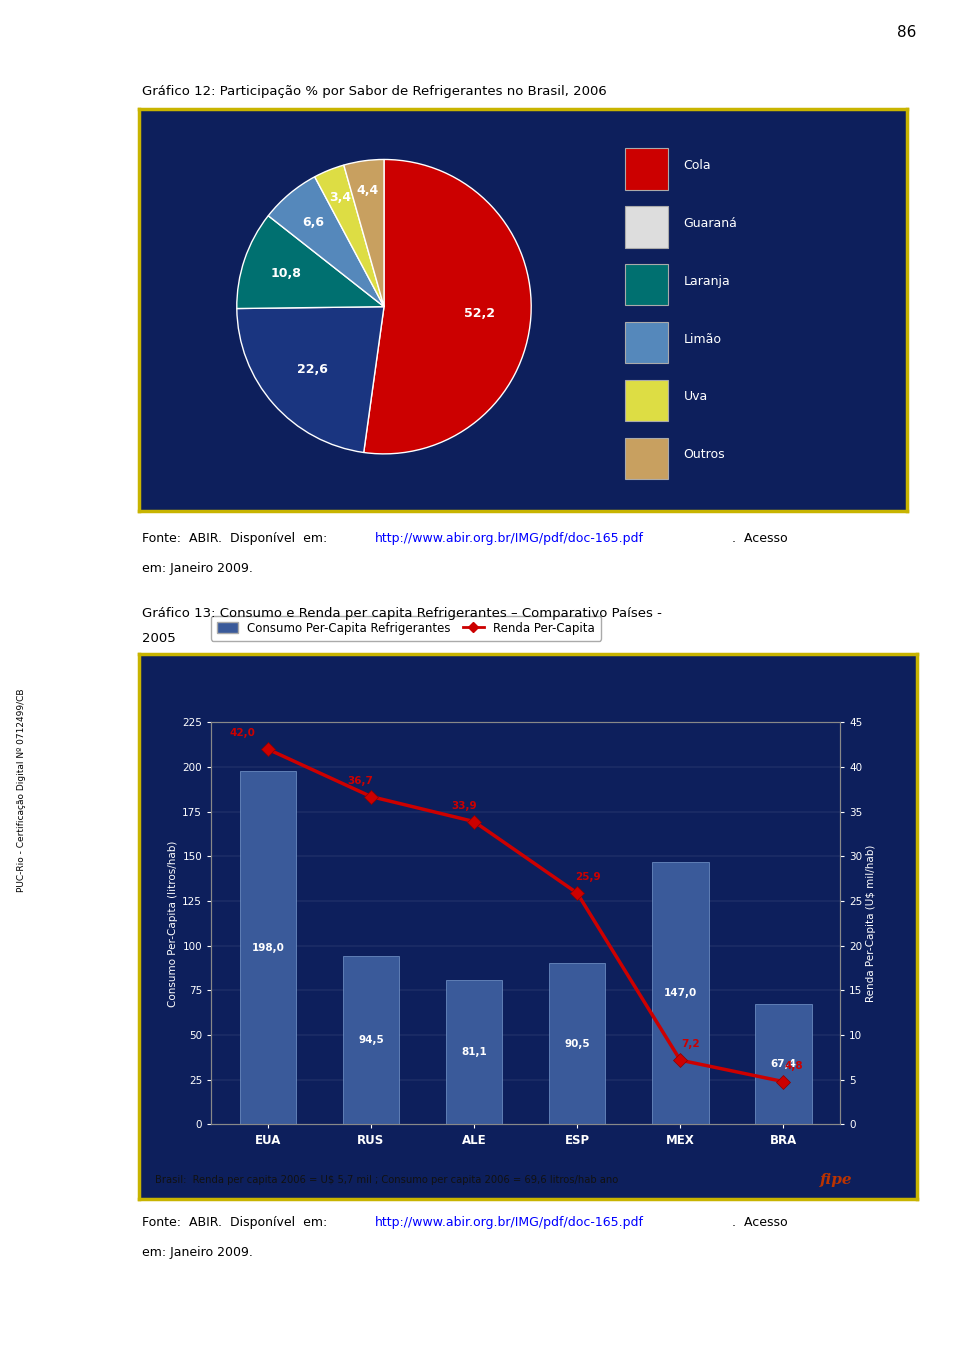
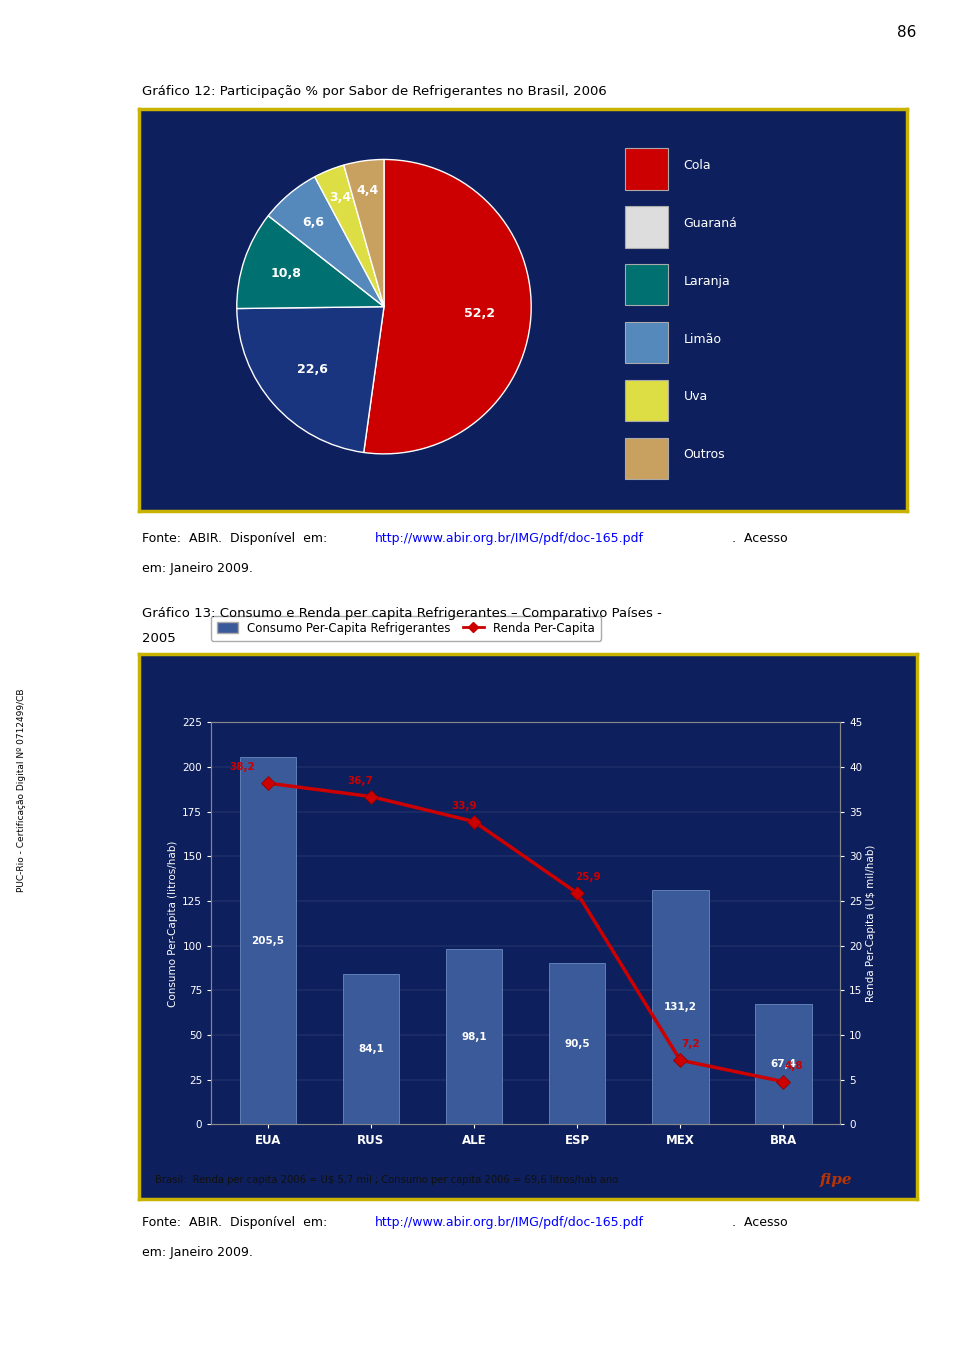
Consumo Per-Capita Refrigerantes/EUA: 198,0 -> 205,5
Renda Per-Capita/EUA: 42,0 -> 38,2
Consumo Per-Capita Refrigerantes/RUS: 94,5 -> 84,1
Consumo Per-Capita Refrigerantes/ALE: 81,1 -> 98,1
Consumo Per-Capita Refrigerantes/MEX: 147,0 -> 131,2
